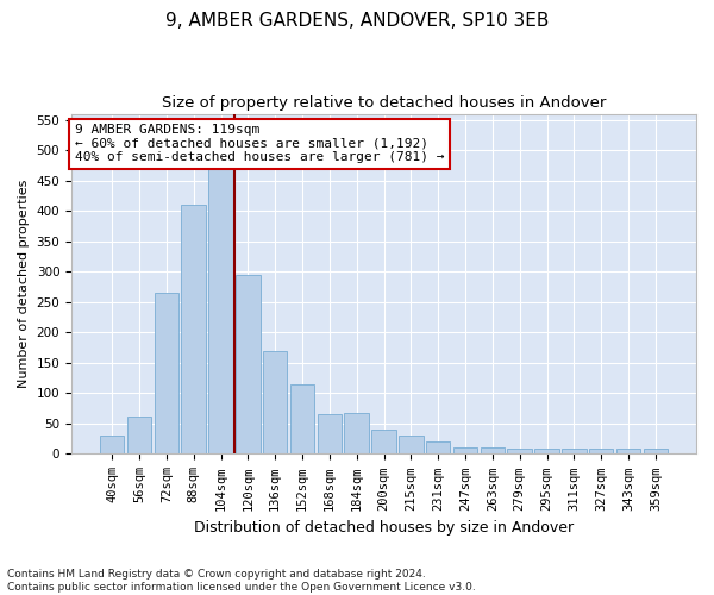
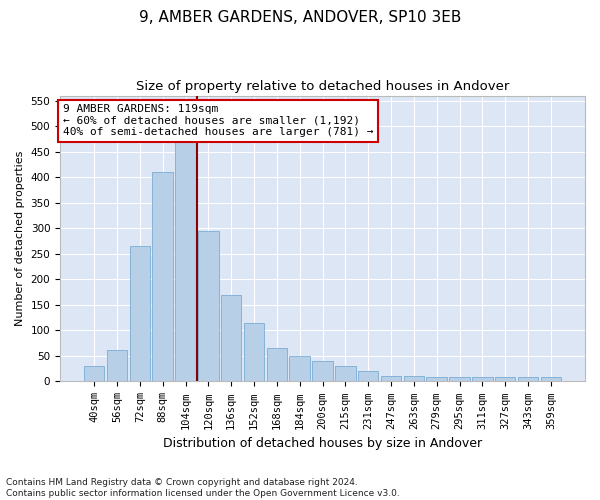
184sqm: 68 -> 50
